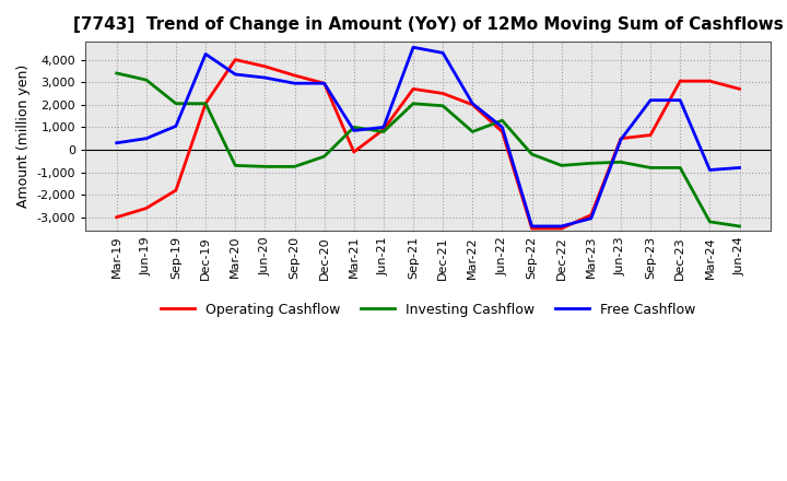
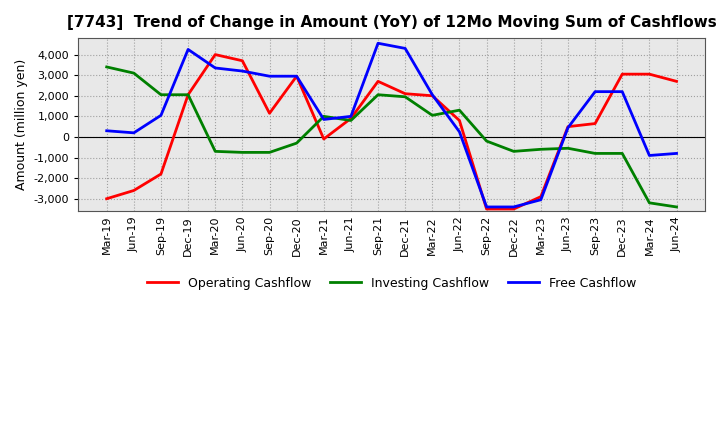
Free Cashflow/Jun-19: 500 -> 200
Operating Cashflow/Sep-20: 3,300 -> 1,150
Operating Cashflow/Dec-21: 2,500 -> 2,100
Investing Cashflow/Mar-22: 800 -> 1,050
Free Cashflow/Jun-22: 1,000 -> 250
